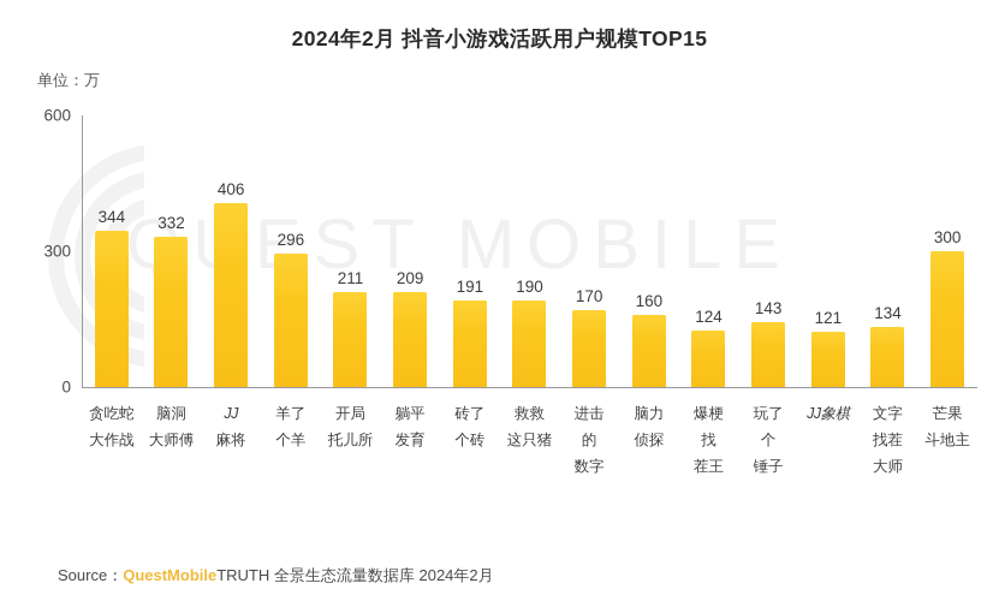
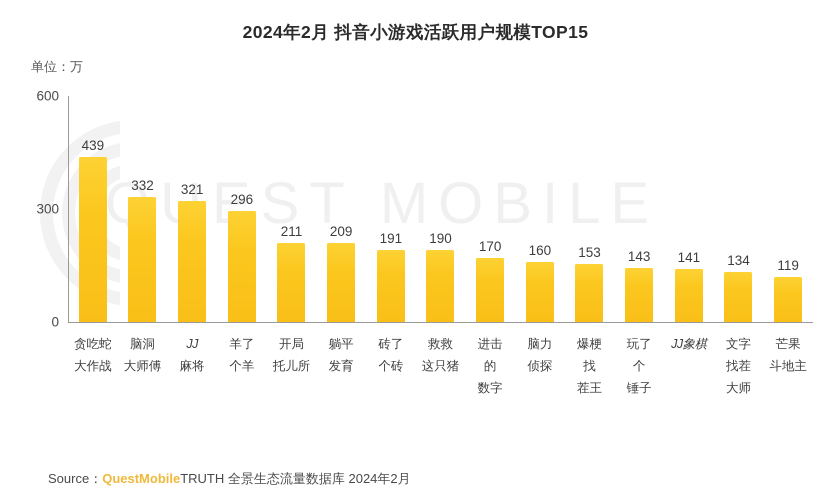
贪吃蛇大作战: 344 -> 439
JJ麻将: 406 -> 321
爆梗找茬王: 124 -> 153
JJ象棋: 121 -> 141
芒果斗地主: 300 -> 119
